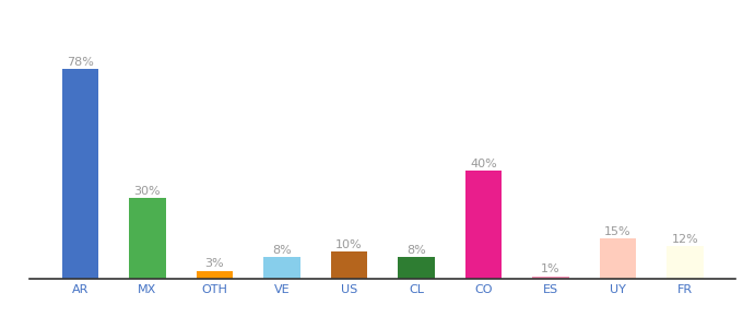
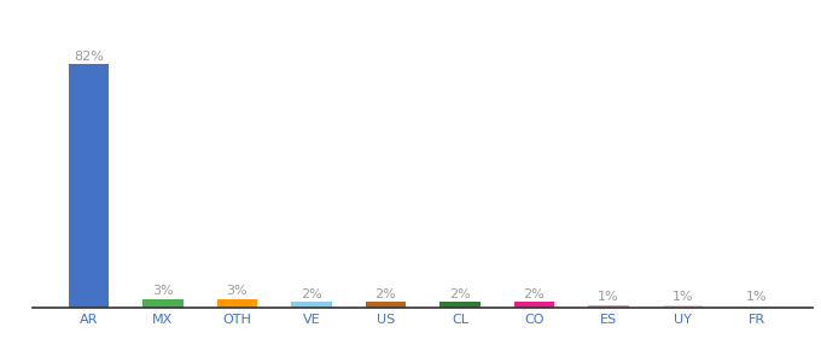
AR: 78% -> 82%
MX: 30% -> 3%
VE: 8% -> 2%
US: 10% -> 2%
CL: 8% -> 2%
CO: 40% -> 2%
UY: 15% -> 1%
FR: 12% -> 1%
